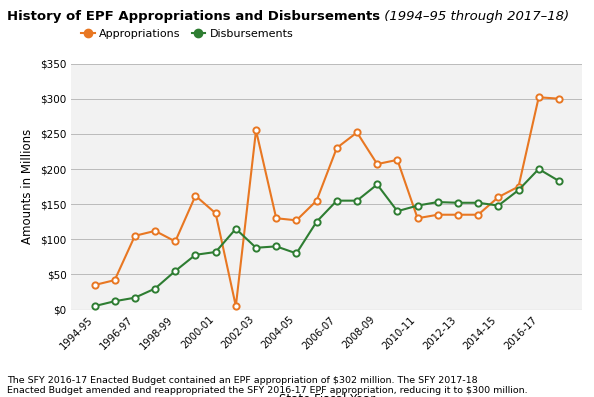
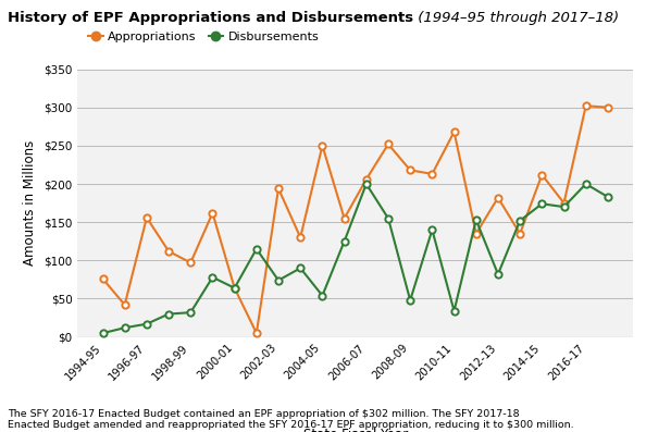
Appropriations/1994-95: $35 -> $76
Appropriations/1996-97: $105 -> $156
Disbursements/1998-99: $55 -> $32
Appropriations/2000-01: $137 -> $64
Disbursements/2000-01: $82 -> $64
Appropriations/2002-03: $255 -> $194
Disbursements/2002-03: $88 -> $74
Appropriations/2004-05: $127 -> $250
Disbursements/2004-05: $80 -> $54
Appropriations/2006-07: $230 -> $206
Disbursements/2006-07: $155 -> $200
Appropriations/2008-09: $207 -> $218
Disbursements/2008-09: $178 -> $48
Appropriations/2010-11: $130 -> $268
Disbursements/2010-11: $148 -> $34
Appropriations/2012-13: $135 -> $182
Disbursements/2012-13: $152 -> $82
Appropriations/2014-15: $160 -> $212
Disbursements/2014-15: $148 -> $174
